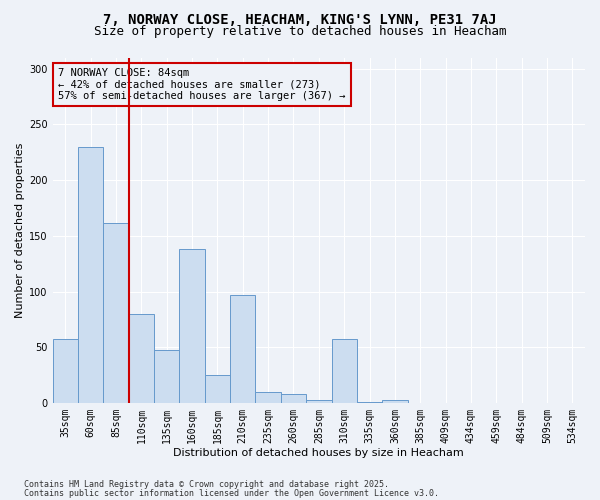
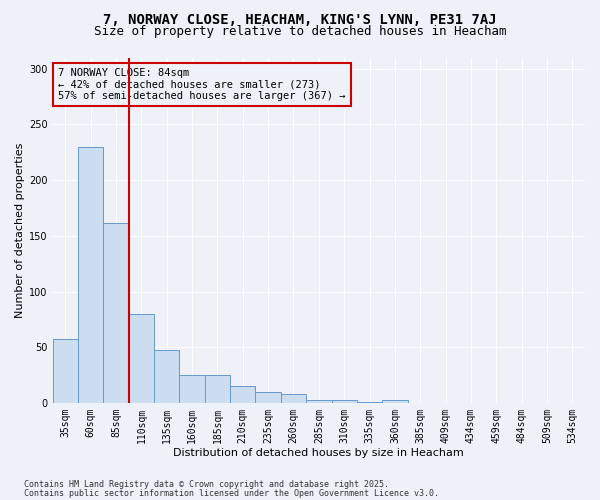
160sqm: 138 -> 25
210sqm: 97 -> 15
310sqm: 58 -> 3
